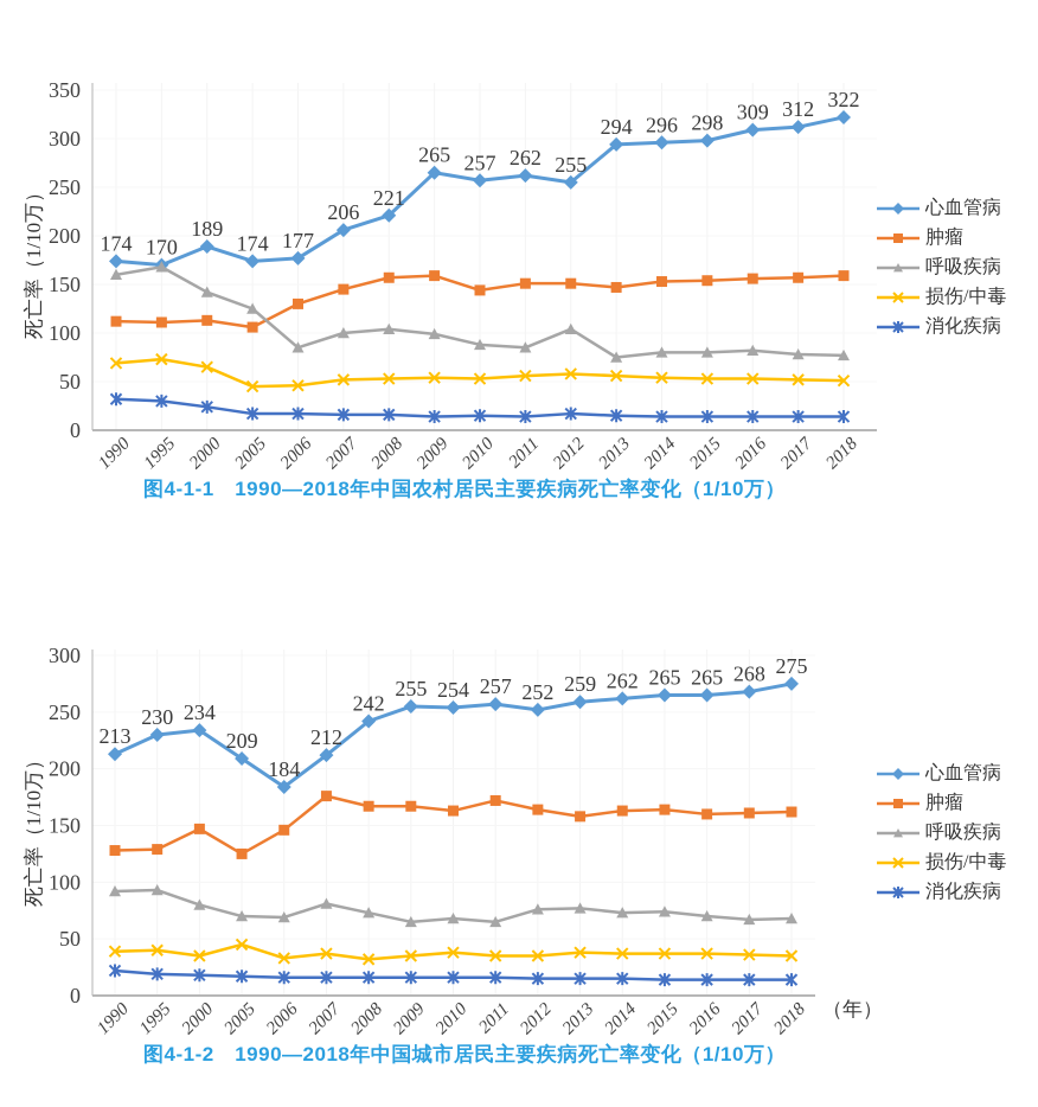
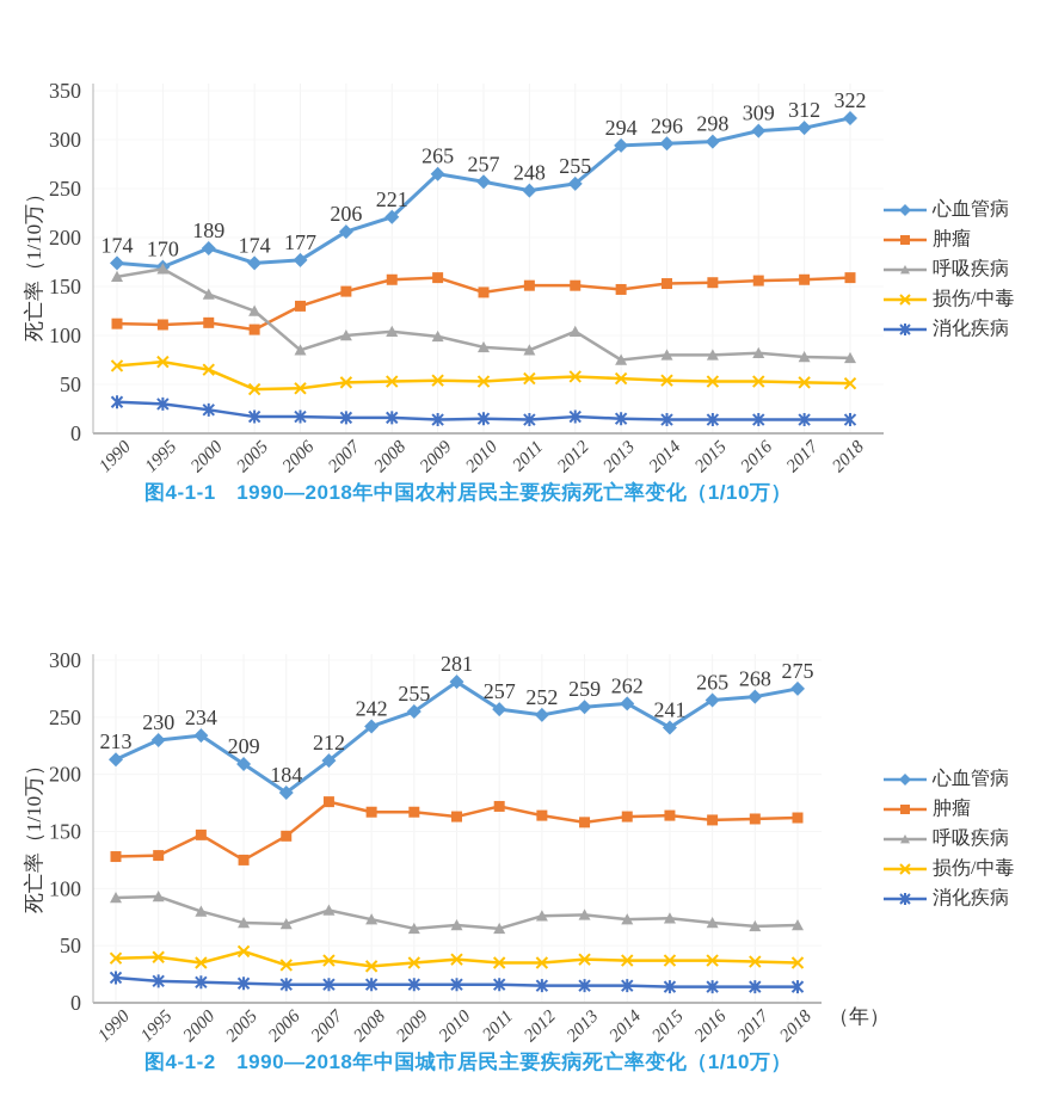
图4-1-1 1990—2018年中国农村居民主要疾病死亡率变化（1/10万）/心血管病/2011: 262 -> 248
图4-1-2 1990—2018年中国城市居民主要疾病死亡率变化（1/10万）/心血管病/2010: 254 -> 281
图4-1-2 1990—2018年中国城市居民主要疾病死亡率变化（1/10万）/心血管病/2015: 265 -> 241
